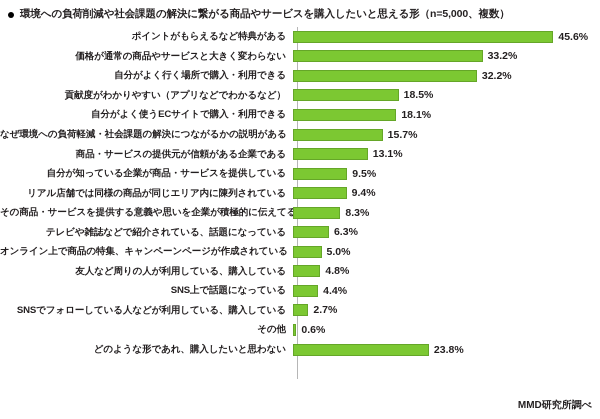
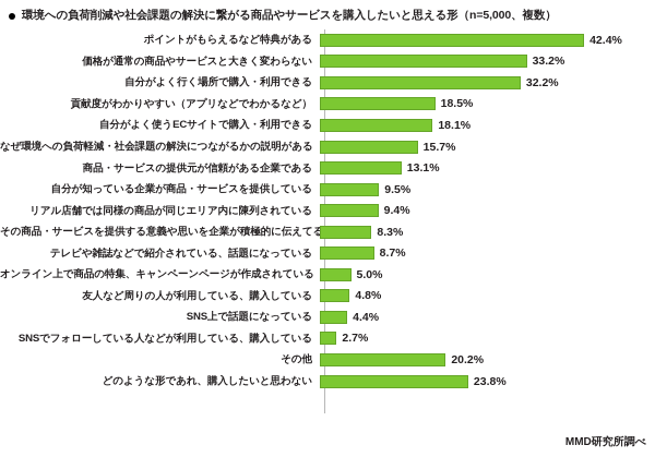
ポイントがもらえるなど特典がある: 45.6% -> 42.4%
テレビや雑誌などで紹介されている、話題になっている: 6.3% -> 8.7%
その他: 0.6% -> 20.2%
